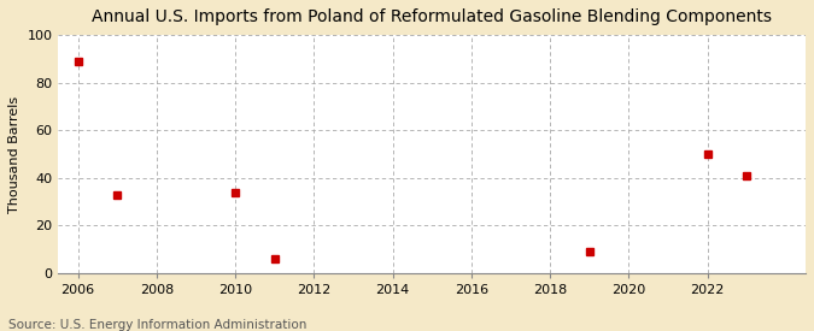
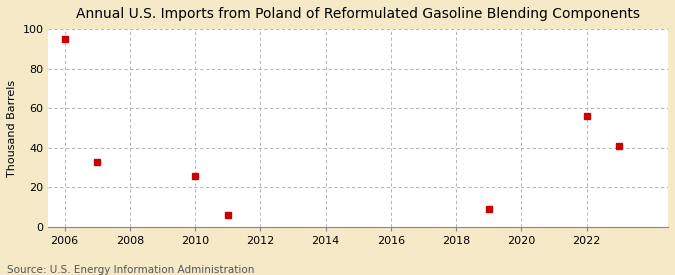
2006: 89 -> 95
2010: 34 -> 26
2022: 50 -> 56
